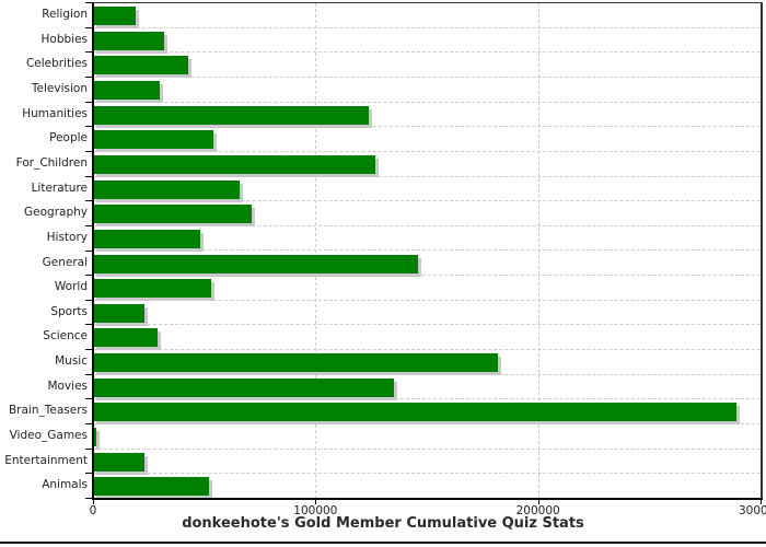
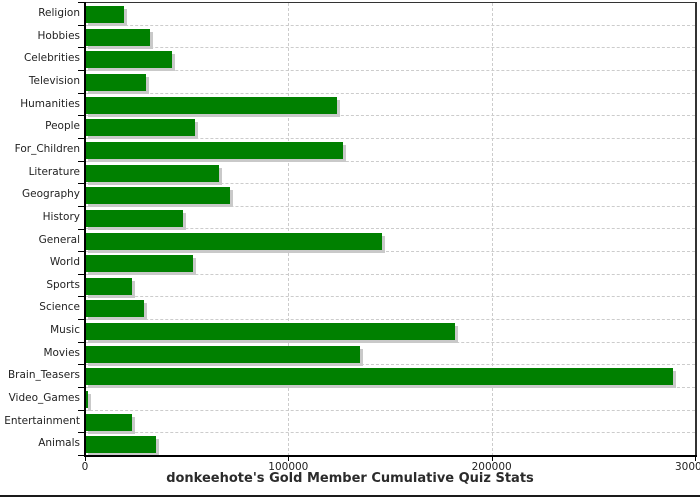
Animals: 52000 -> 35000
